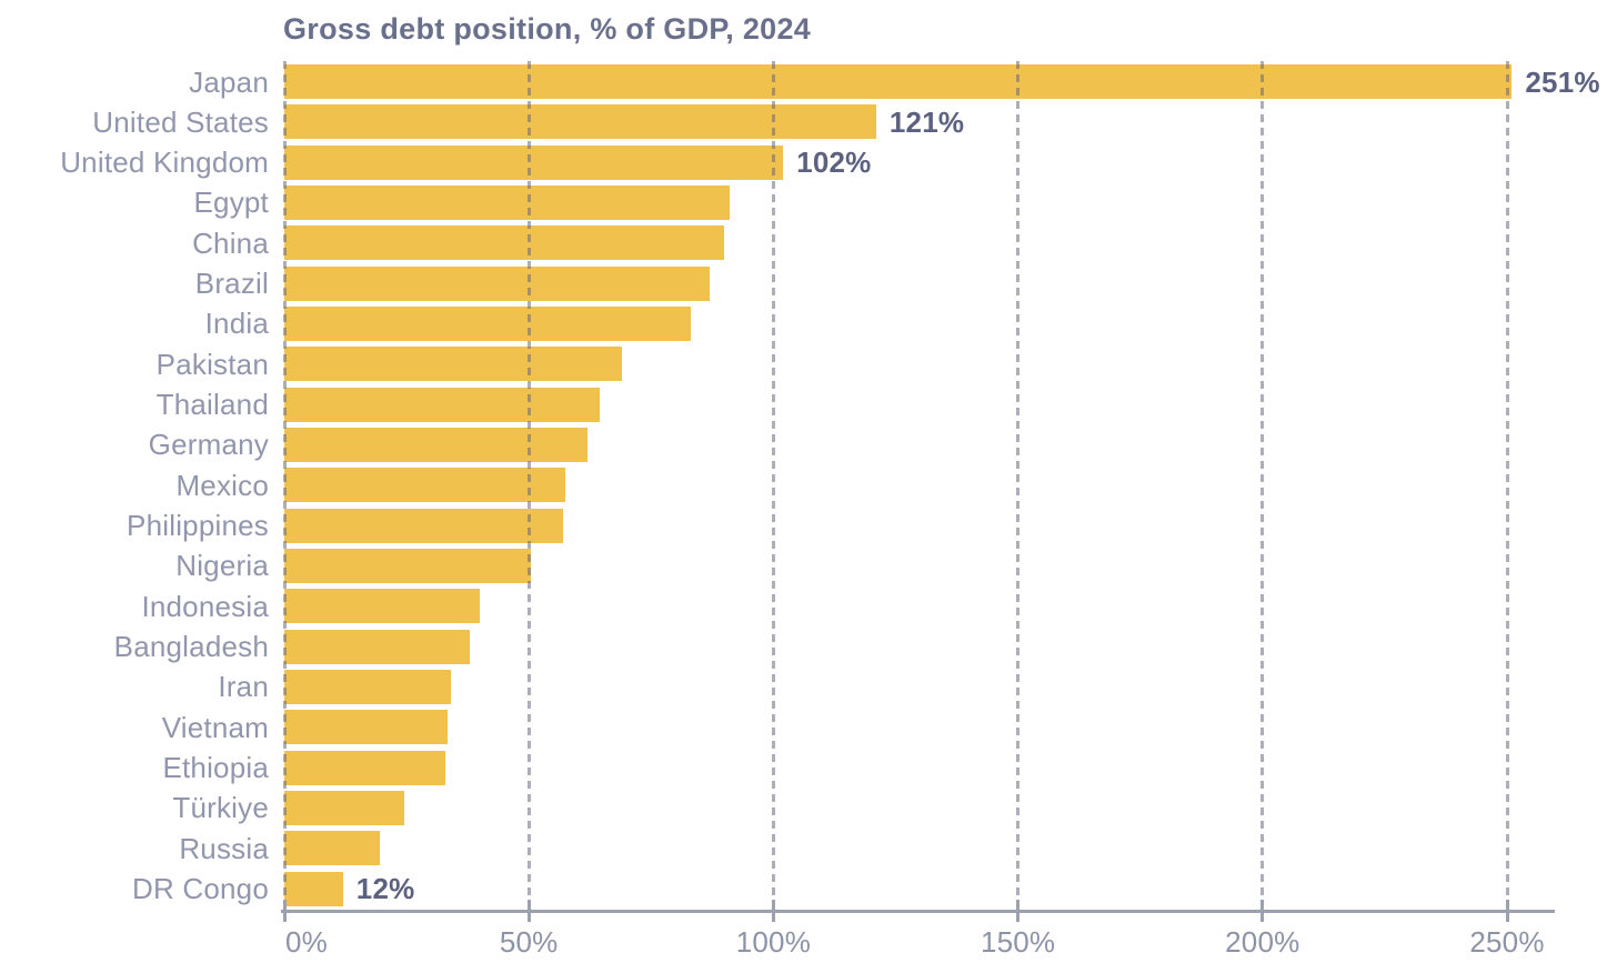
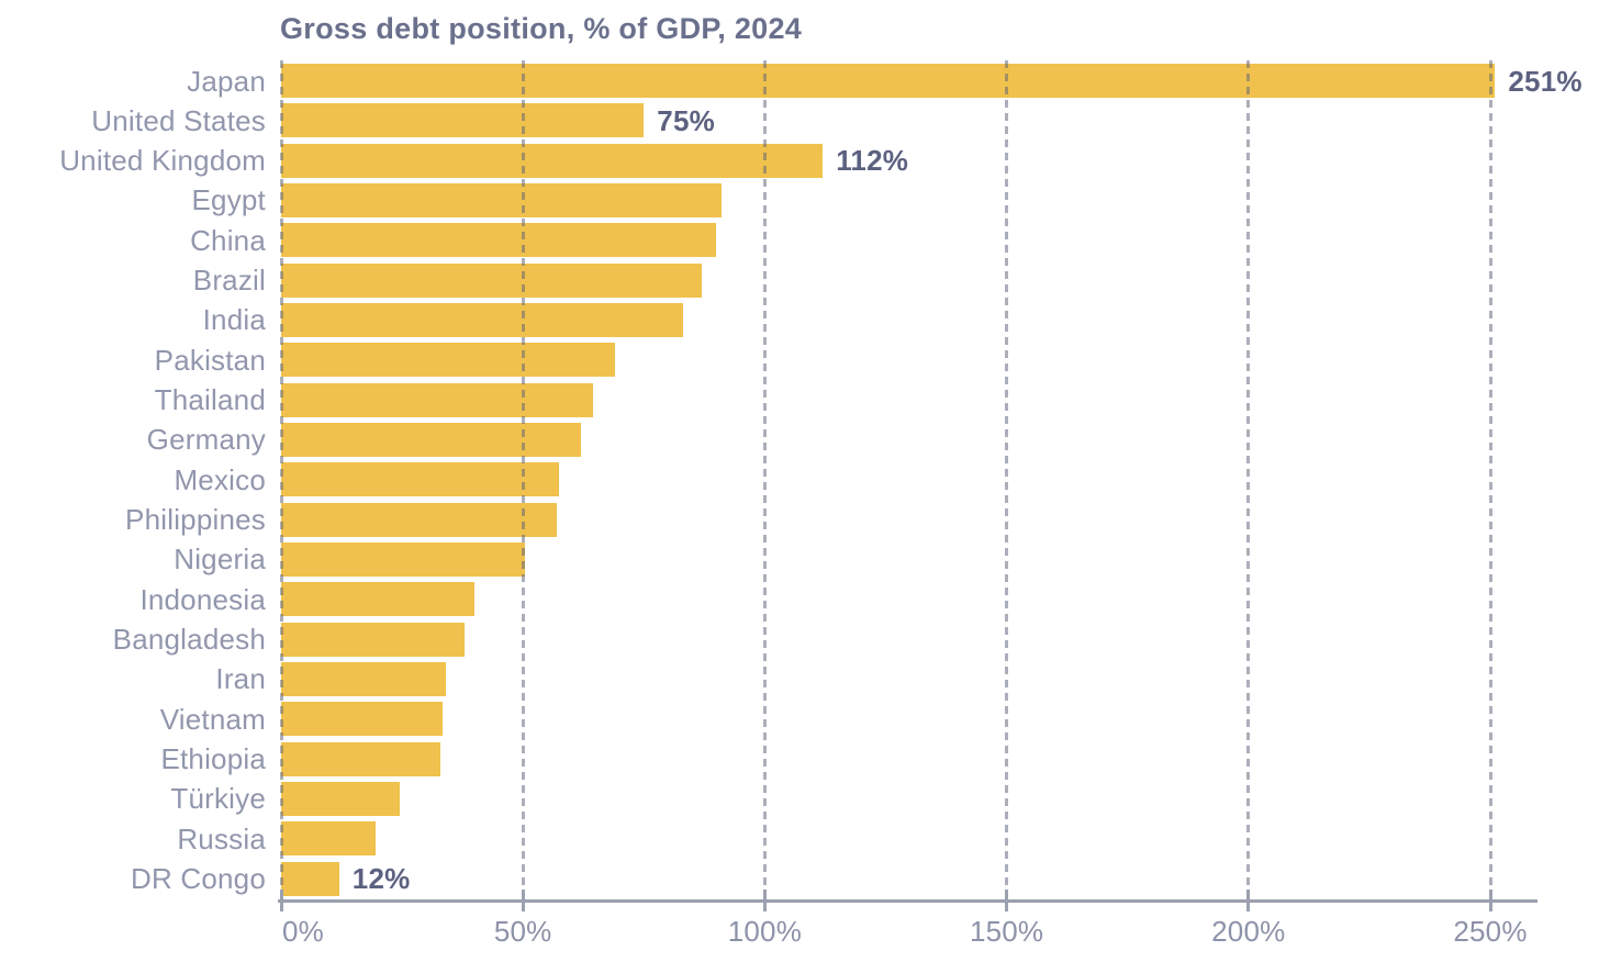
United States: 121% -> 75%
United Kingdom: 102% -> 112%
